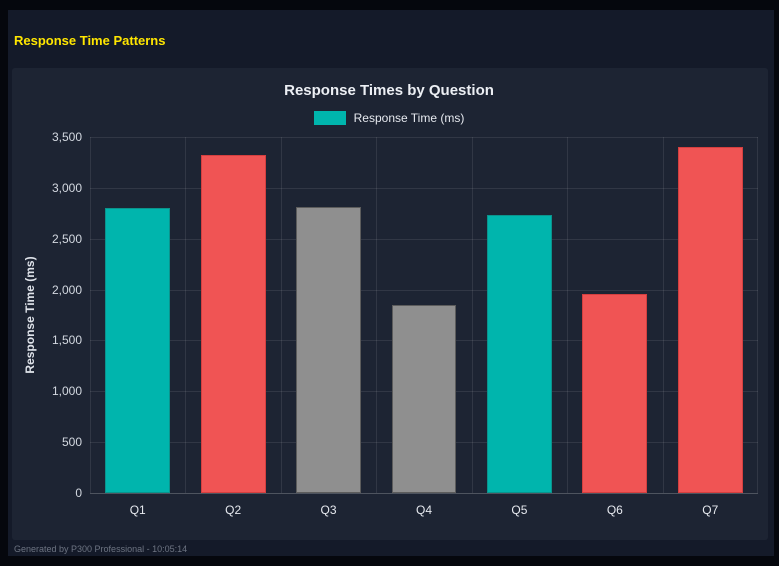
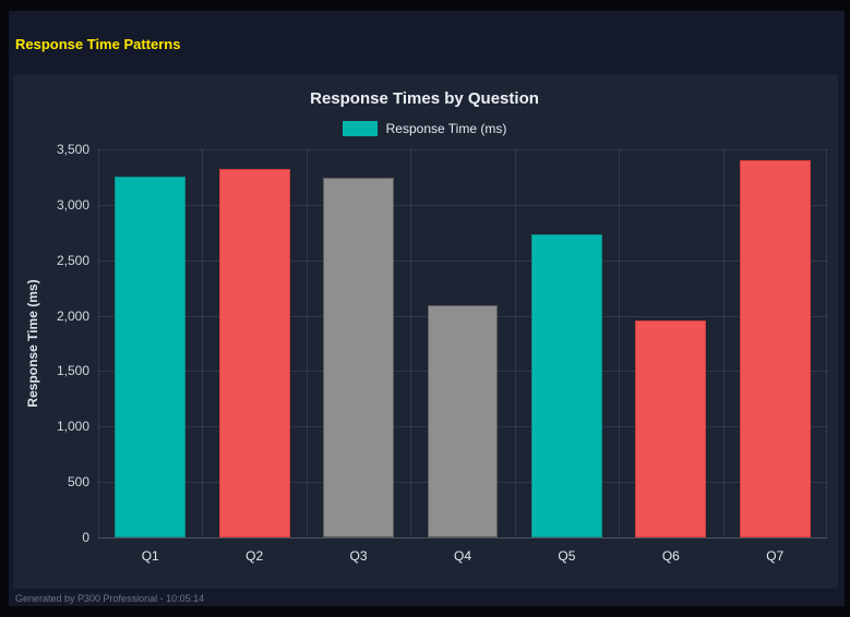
Q1: 2800 -> 3250
Q3: 2810 -> 3240
Q4: 1850 -> 2090
